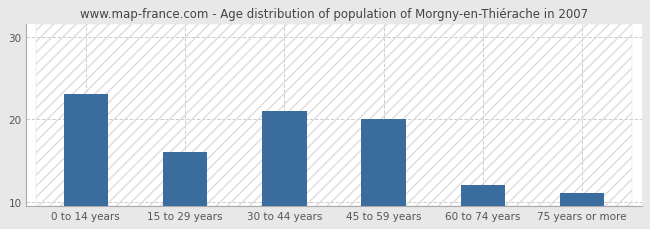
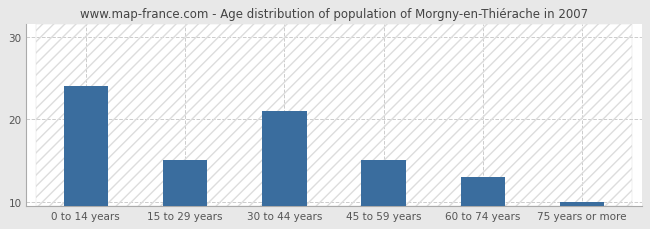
0 to 14 years: 23 -> 24
15 to 29 years: 16 -> 15
45 to 59 years: 20 -> 15
60 to 74 years: 12 -> 13
75 years or more: 11 -> 10
